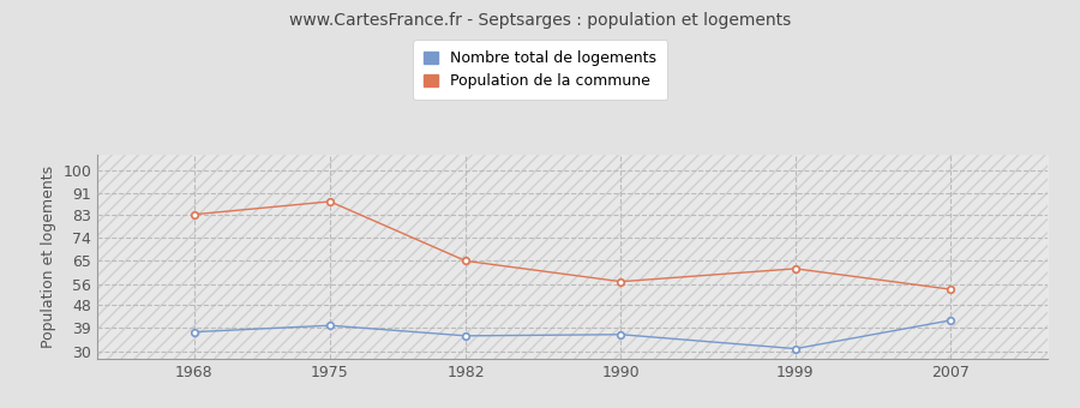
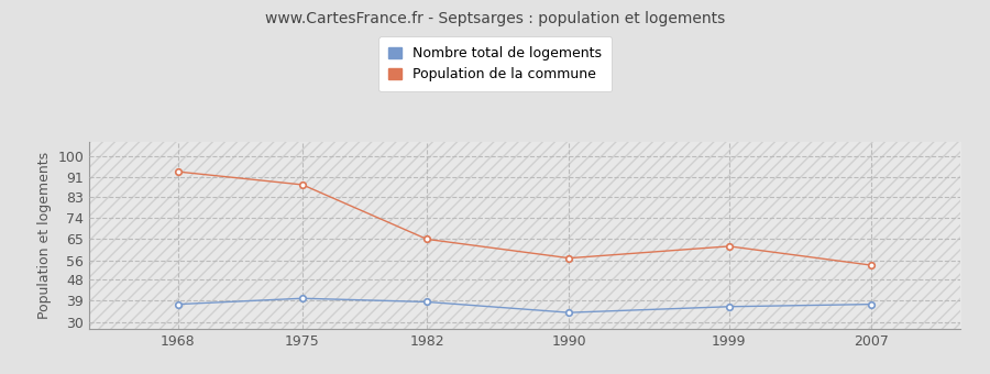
Population de la commune/1968: 83.0 -> 93.5
Nombre total de logements/1982: 36.0 -> 38.5
Nombre total de logements/1990: 36.5 -> 34.0
Nombre total de logements/1999: 31.0 -> 36.5
Nombre total de logements/2007: 42.0 -> 37.5
